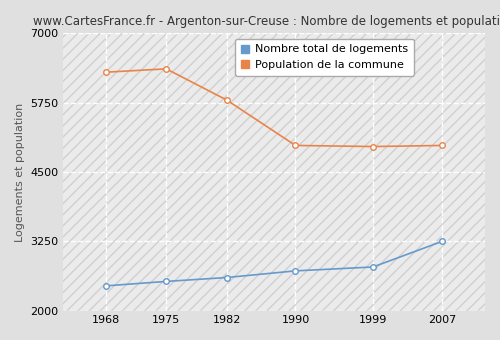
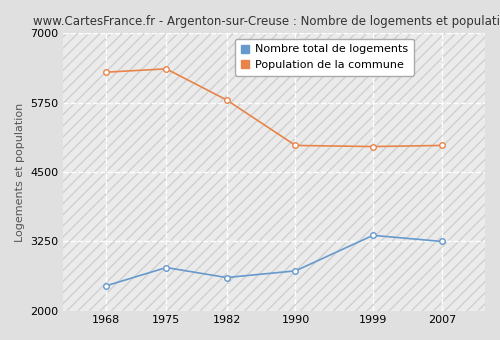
Nombre total de logements/1975: 2530 -> 2780
Nombre total de logements/1999: 2790 -> 3360
